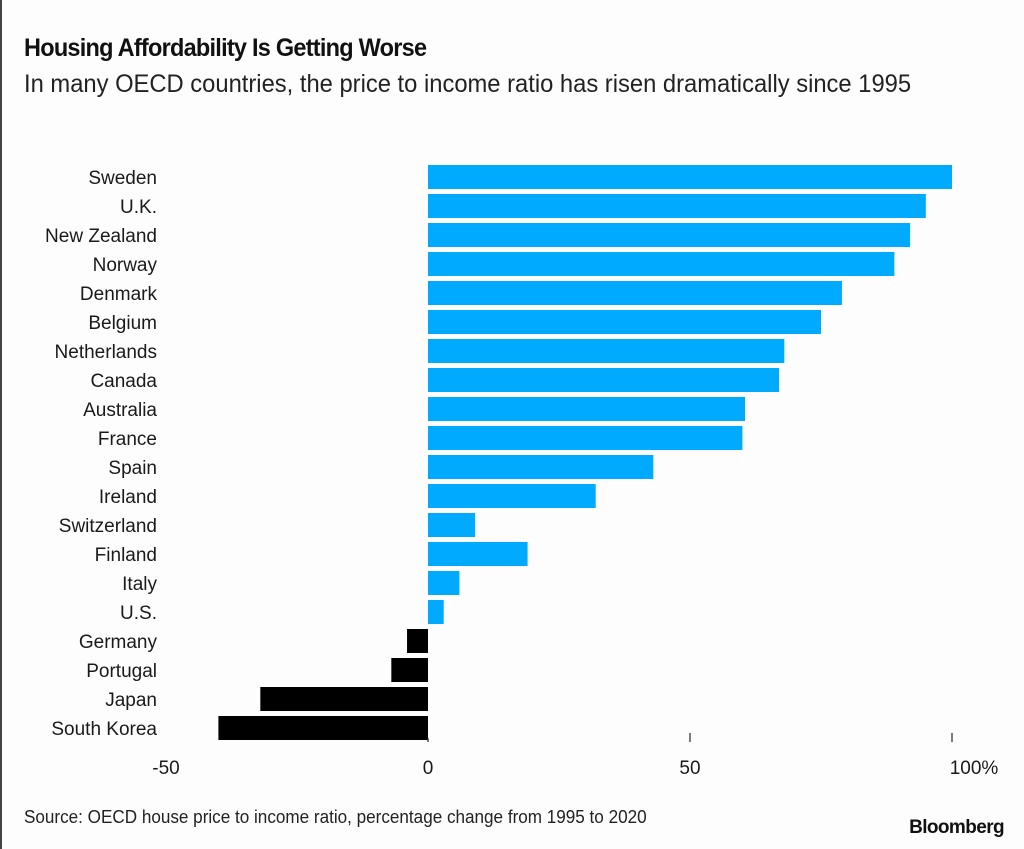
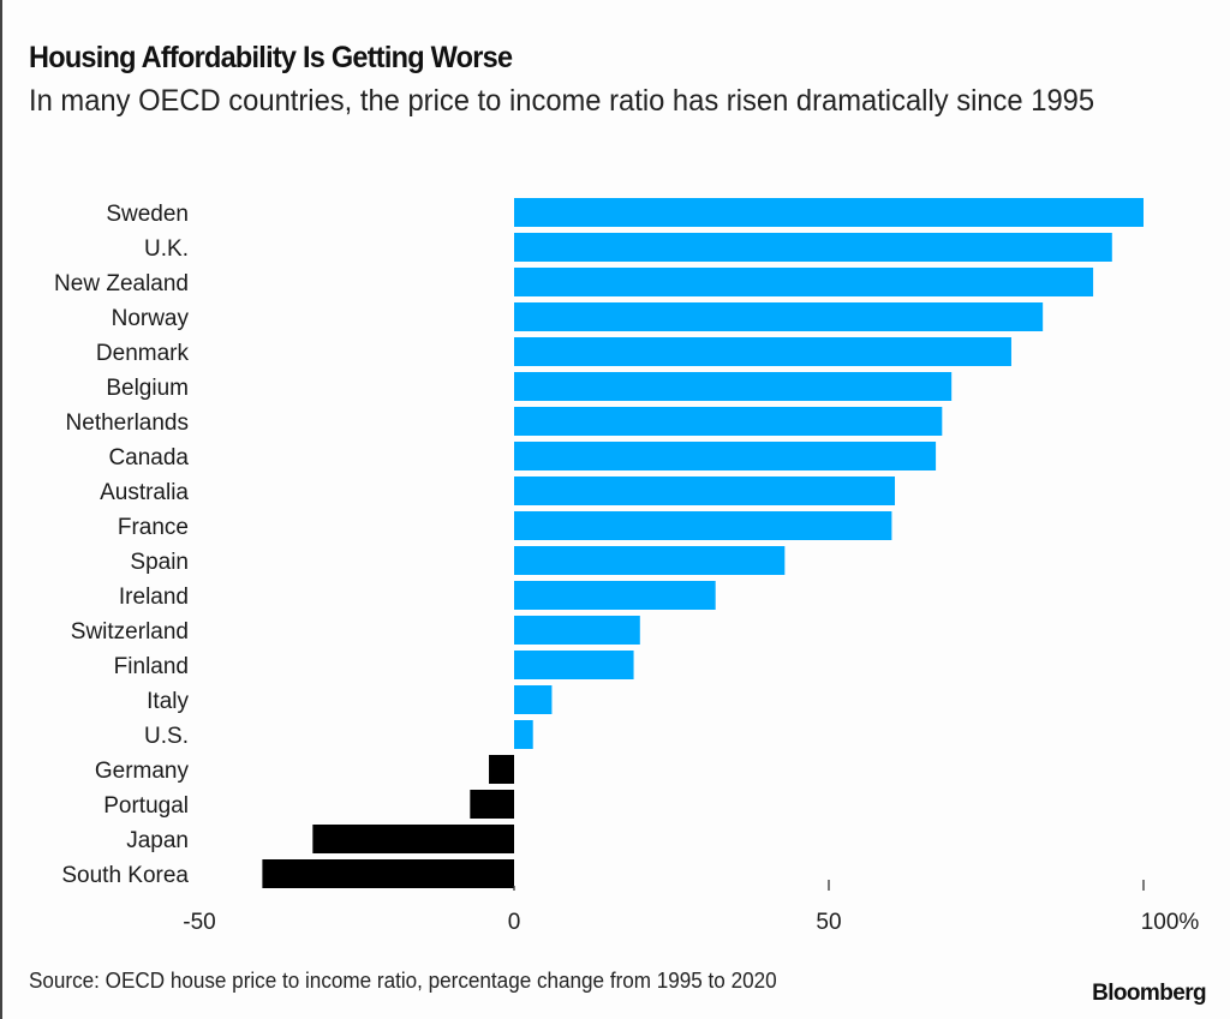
Norway: 89% -> 84%
Belgium: 75% -> 70%
Switzerland: 9% -> 20%
